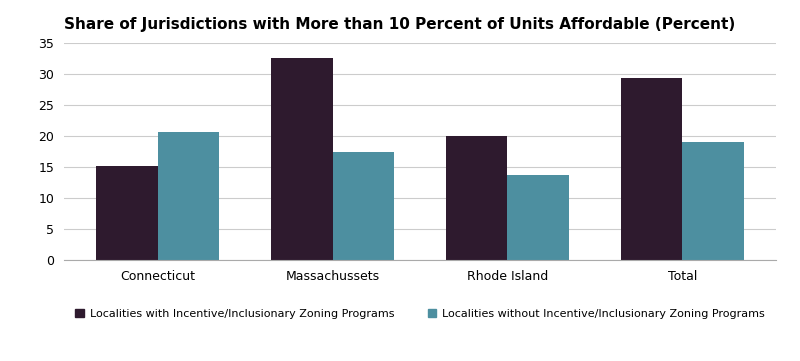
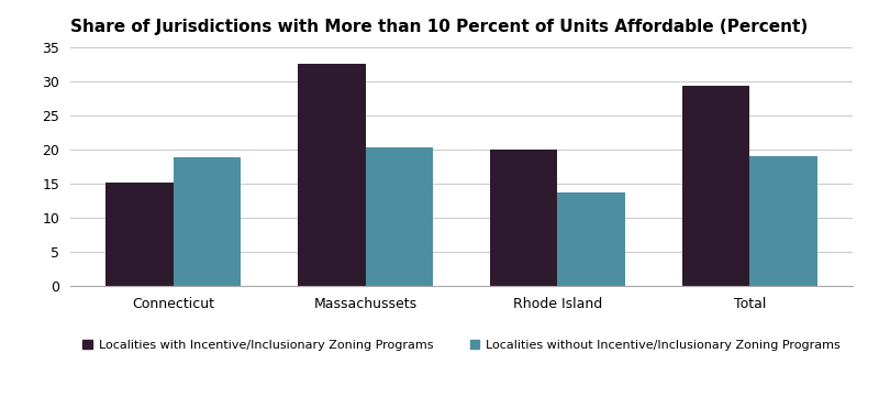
Localities without Incentive/Inclusionary Zoning Programs/Connecticut: 20.6 -> 18.9
Localities without Incentive/Inclusionary Zoning Programs/Massachussets: 17.4 -> 20.3
